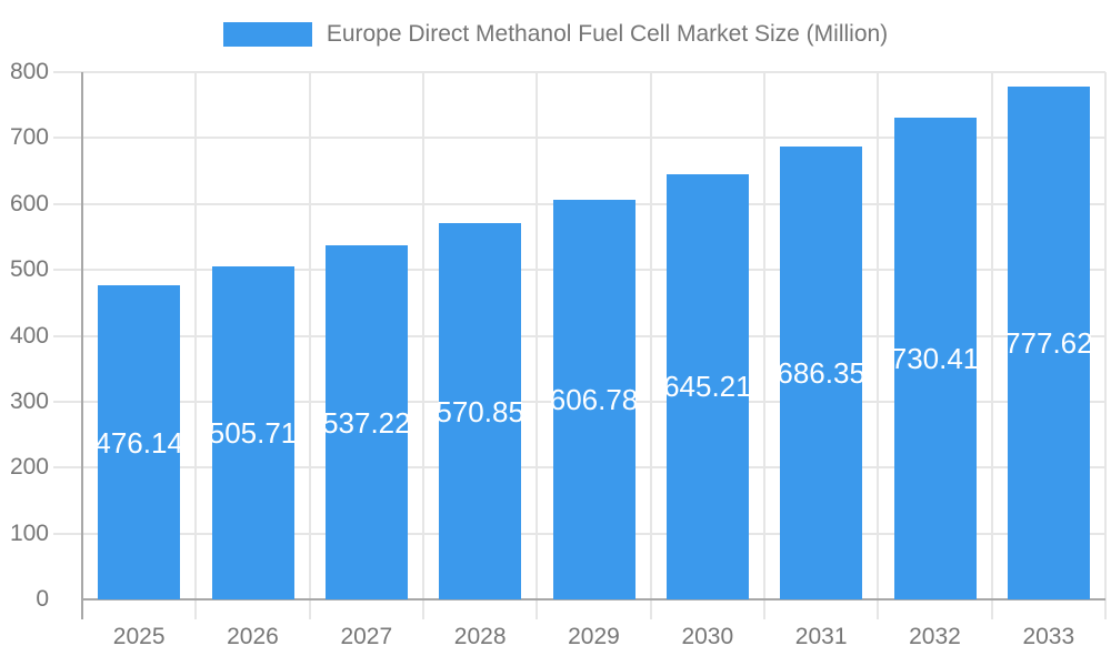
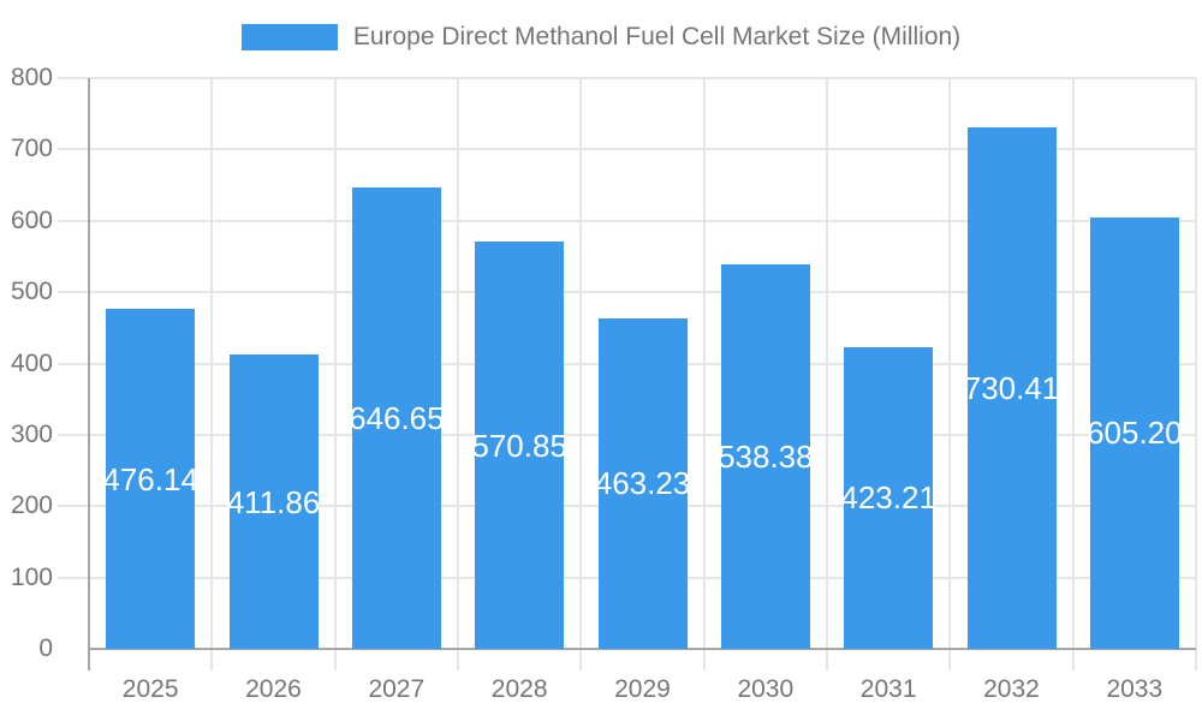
2026: 505.71 -> 411.86
2027: 537.22 -> 646.65
2029: 606.78 -> 463.23
2030: 645.21 -> 538.38
2031: 686.35 -> 423.21
2033: 777.62 -> 605.20
